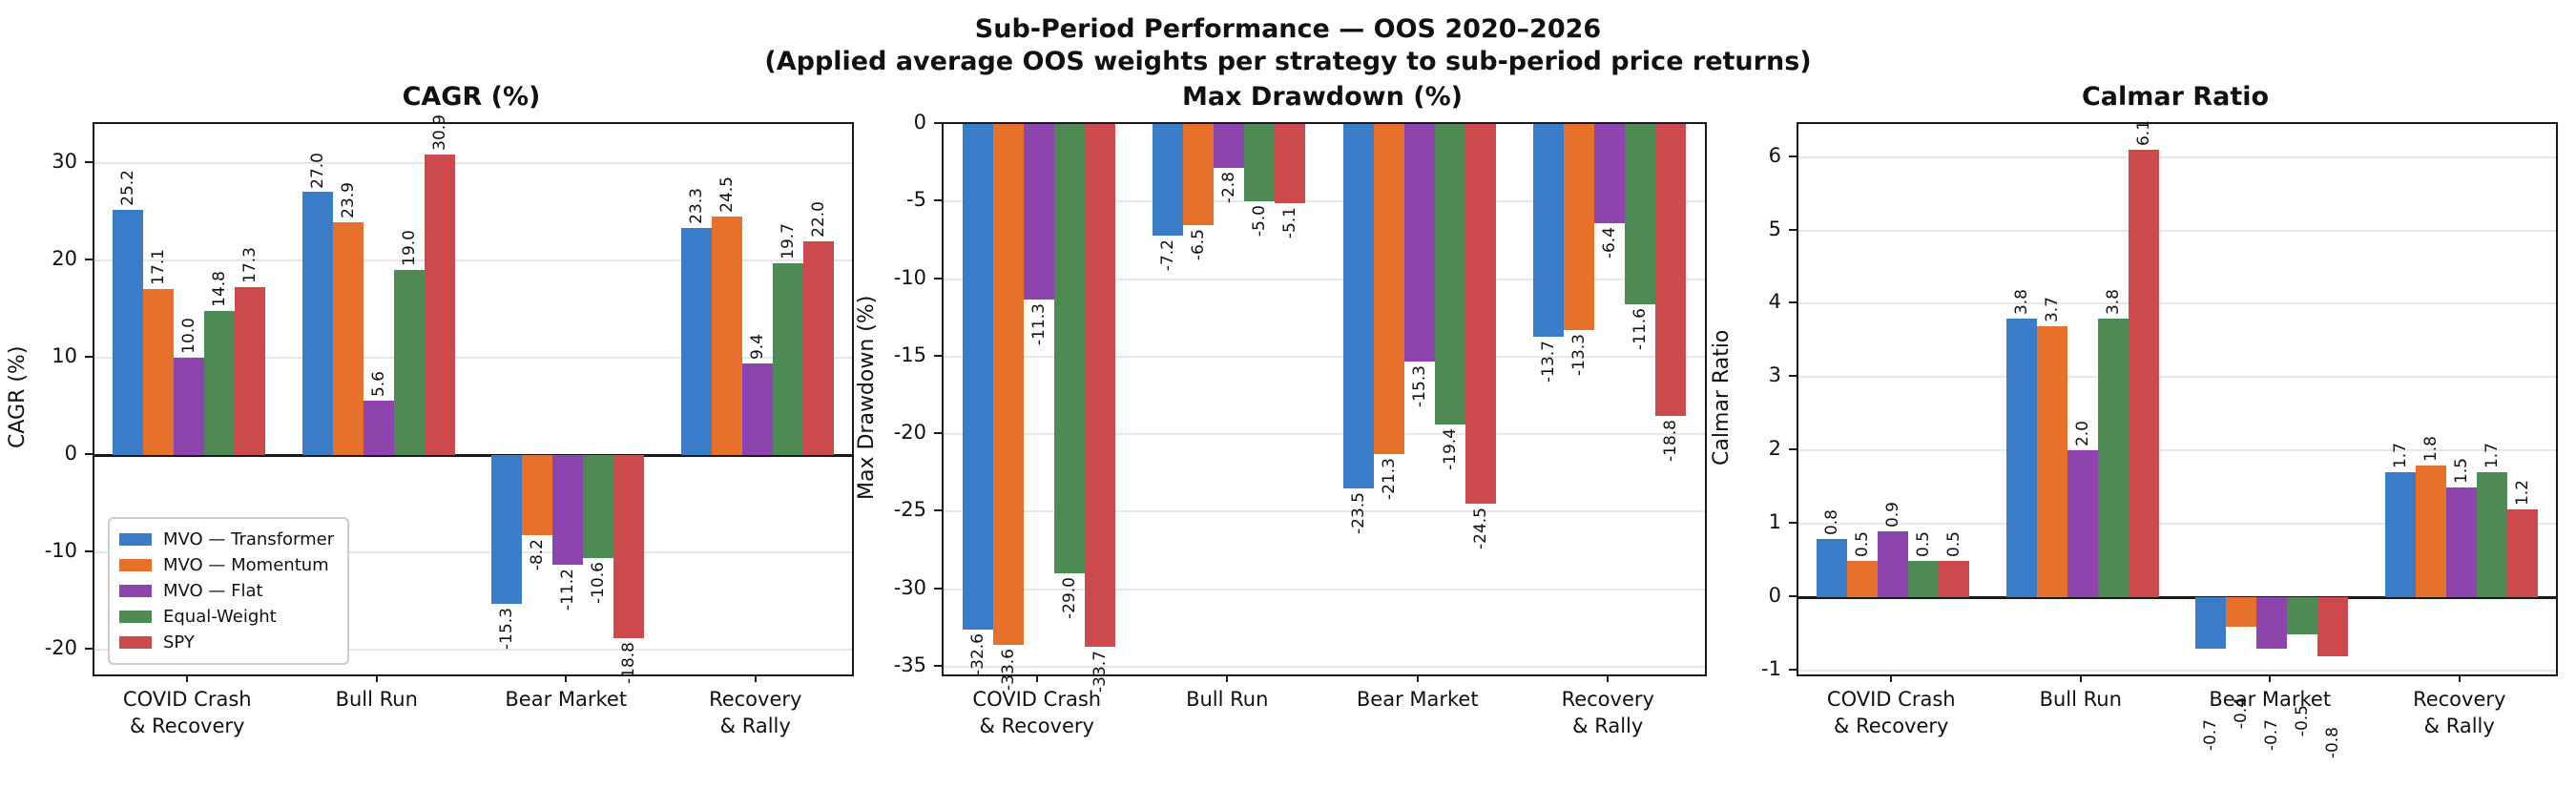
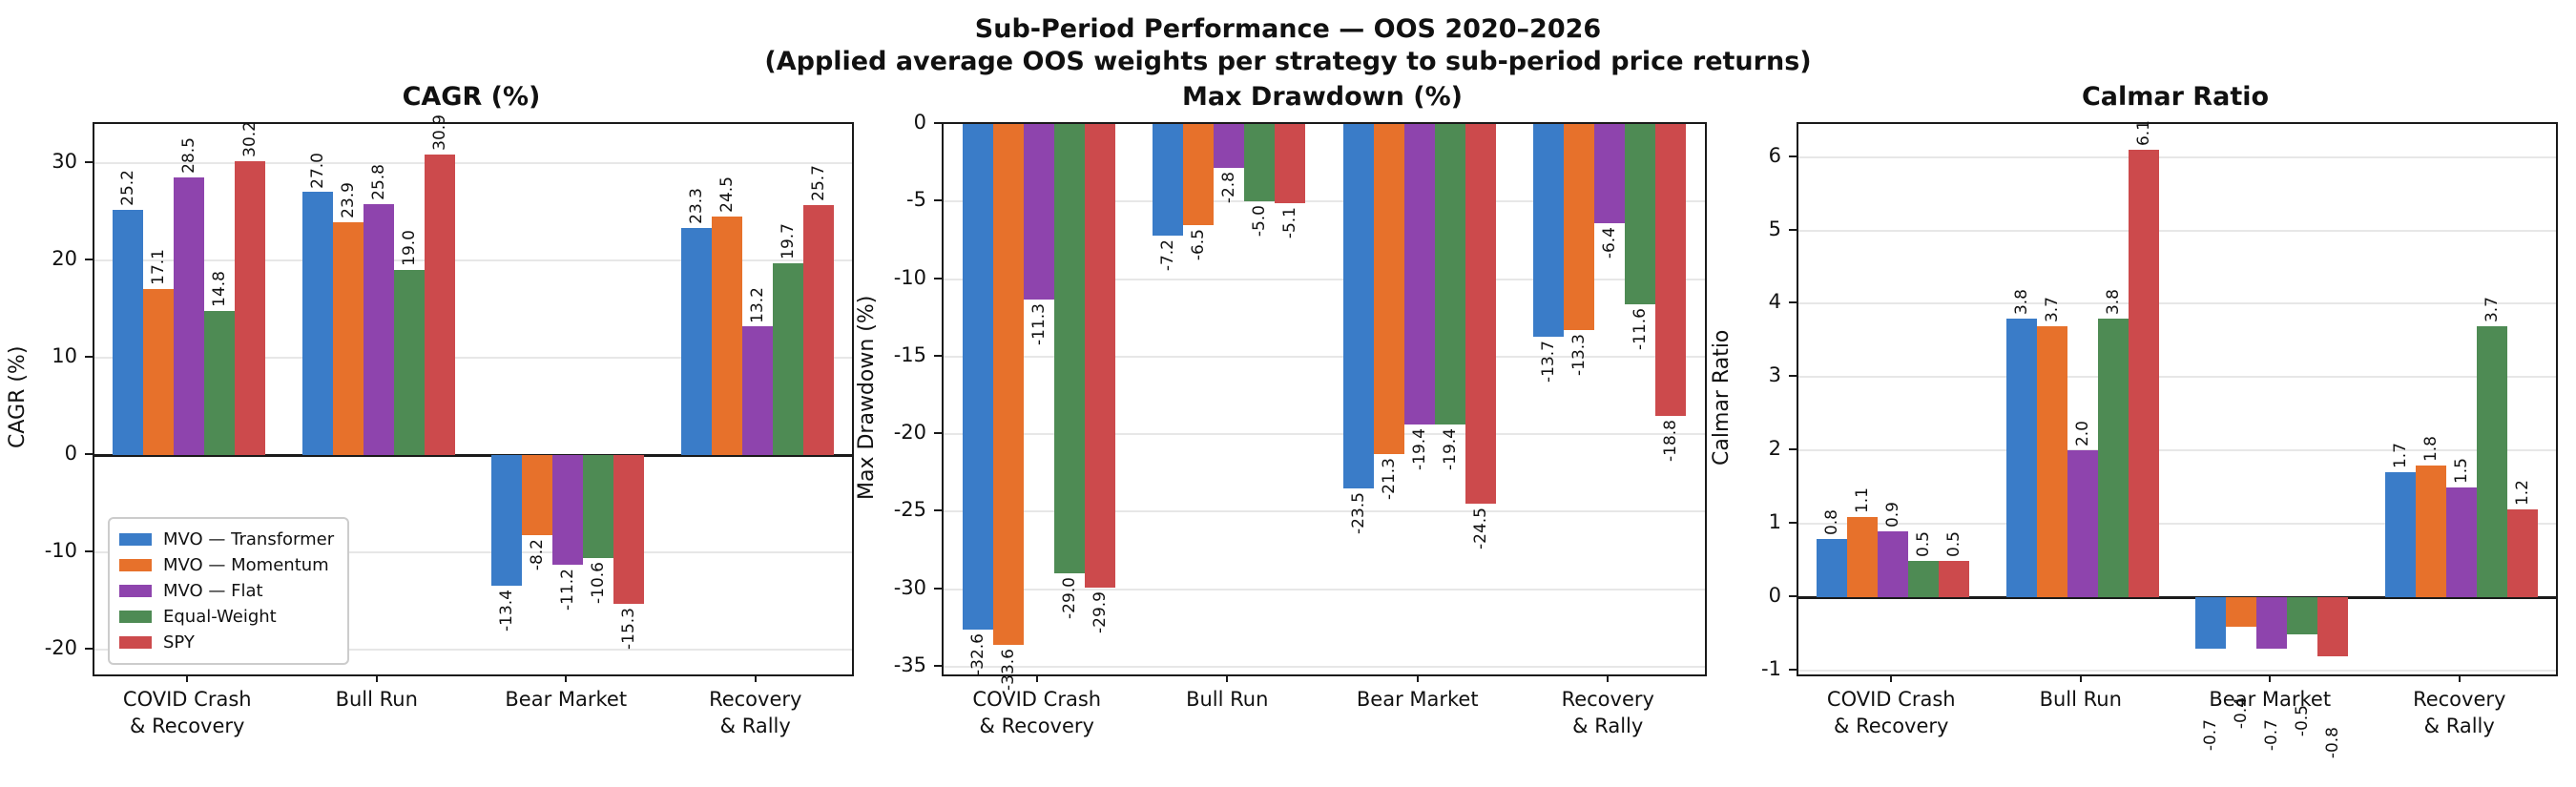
CAGR (%)/MVO — Flat/COVID Crash & Recovery: 10.0 -> 28.5
CAGR (%)/SPY/COVID Crash & Recovery: 17.3 -> 30.2
CAGR (%)/MVO — Flat/Bull Run: 5.6 -> 25.8
CAGR (%)/MVO — Transformer/Bear Market: -15.3 -> -13.4
CAGR (%)/SPY/Bear Market: -18.8 -> -15.3
CAGR (%)/MVO — Flat/Recovery & Rally: 9.4 -> 13.2
CAGR (%)/SPY/Recovery & Rally: 22.0 -> 25.7
Max Drawdown (%)/SPY/COVID Crash & Recovery: -33.7 -> -29.9
Max Drawdown (%)/MVO — Flat/Bear Market: -15.3 -> -19.4
Calmar Ratio/MVO — Momentum/COVID Crash & Recovery: 0.5 -> 1.1
Calmar Ratio/Equal-Weight/Recovery & Rally: 1.7 -> 3.7
